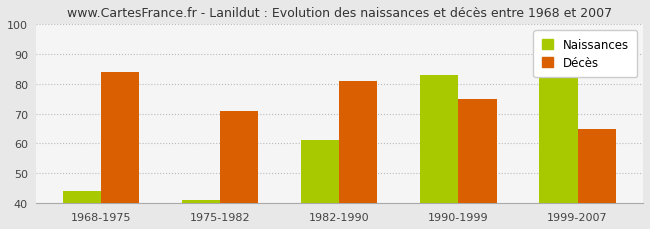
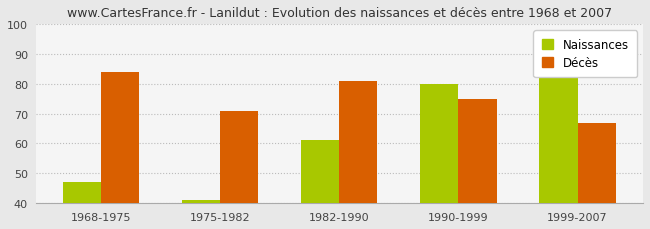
Naissances/1968-1975: 44 -> 47
Naissances/1990-1999: 83 -> 80
Décès/1999-2007: 65 -> 67
